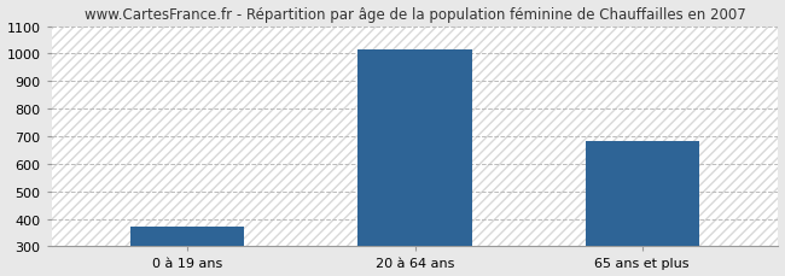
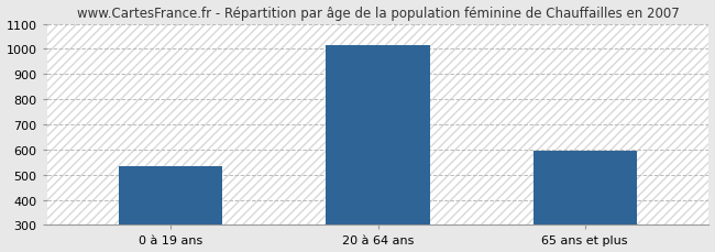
0 à 19 ans: 370 -> 535
65 ans et plus: 683 -> 595
